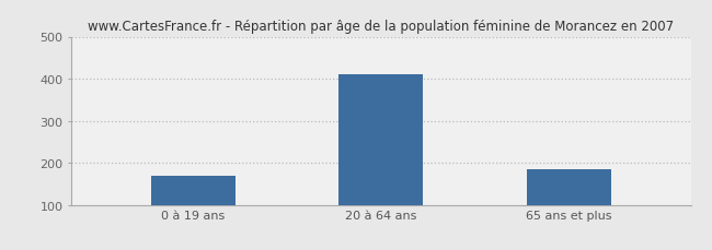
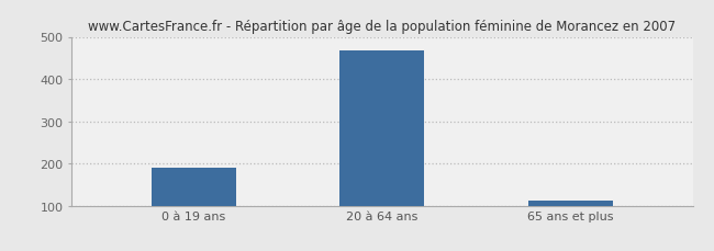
0 à 19 ans: 170 -> 190
20 à 64 ans: 410 -> 467
65 ans et plus: 185 -> 112
